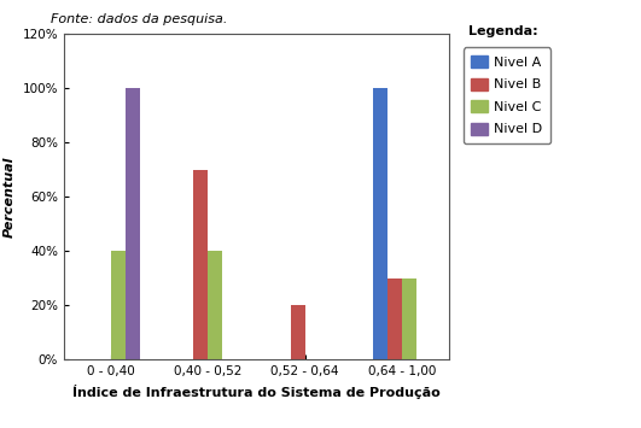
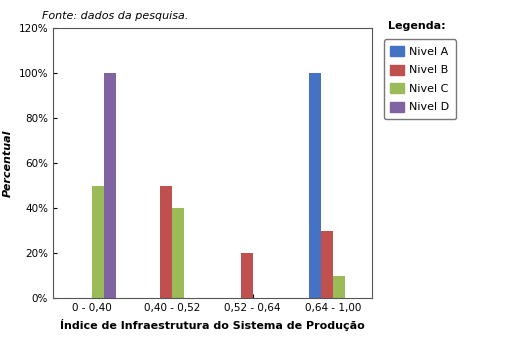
Nivel C/0 - 0,40: 40% -> 50%
Nivel B/0,40 - 0,52: 70% -> 50%
Nivel C/0,64 - 1,00: 30% -> 10%
